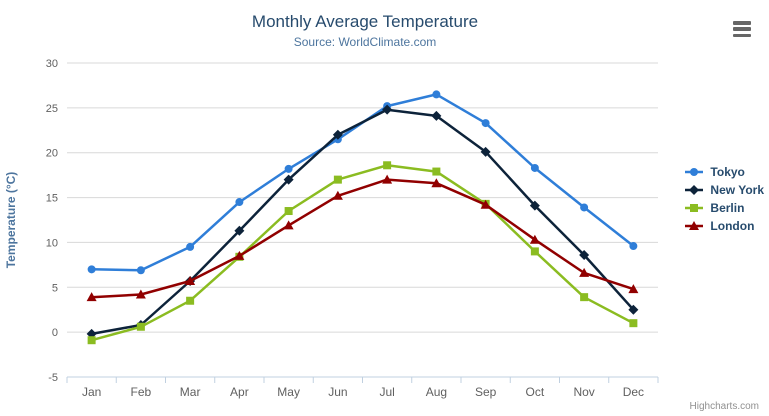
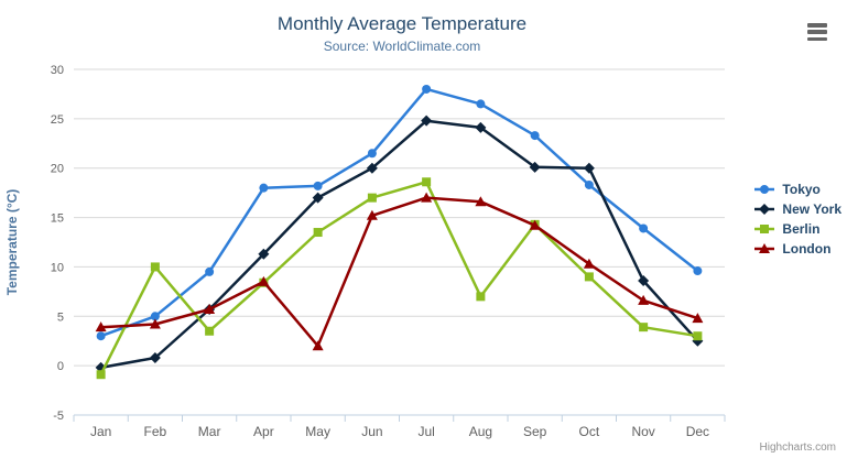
Tokyo/Jan: 7 -> 3
Tokyo/Feb: 7 -> 5
Berlin/Feb: 1 -> 10
Tokyo/Apr: 14 -> 18
London/May: 12 -> 2
New York/Jun: 22 -> 20
Tokyo/Jul: 25 -> 28
Berlin/Aug: 18 -> 7
New York/Oct: 14 -> 20
Berlin/Dec: 1 -> 3
